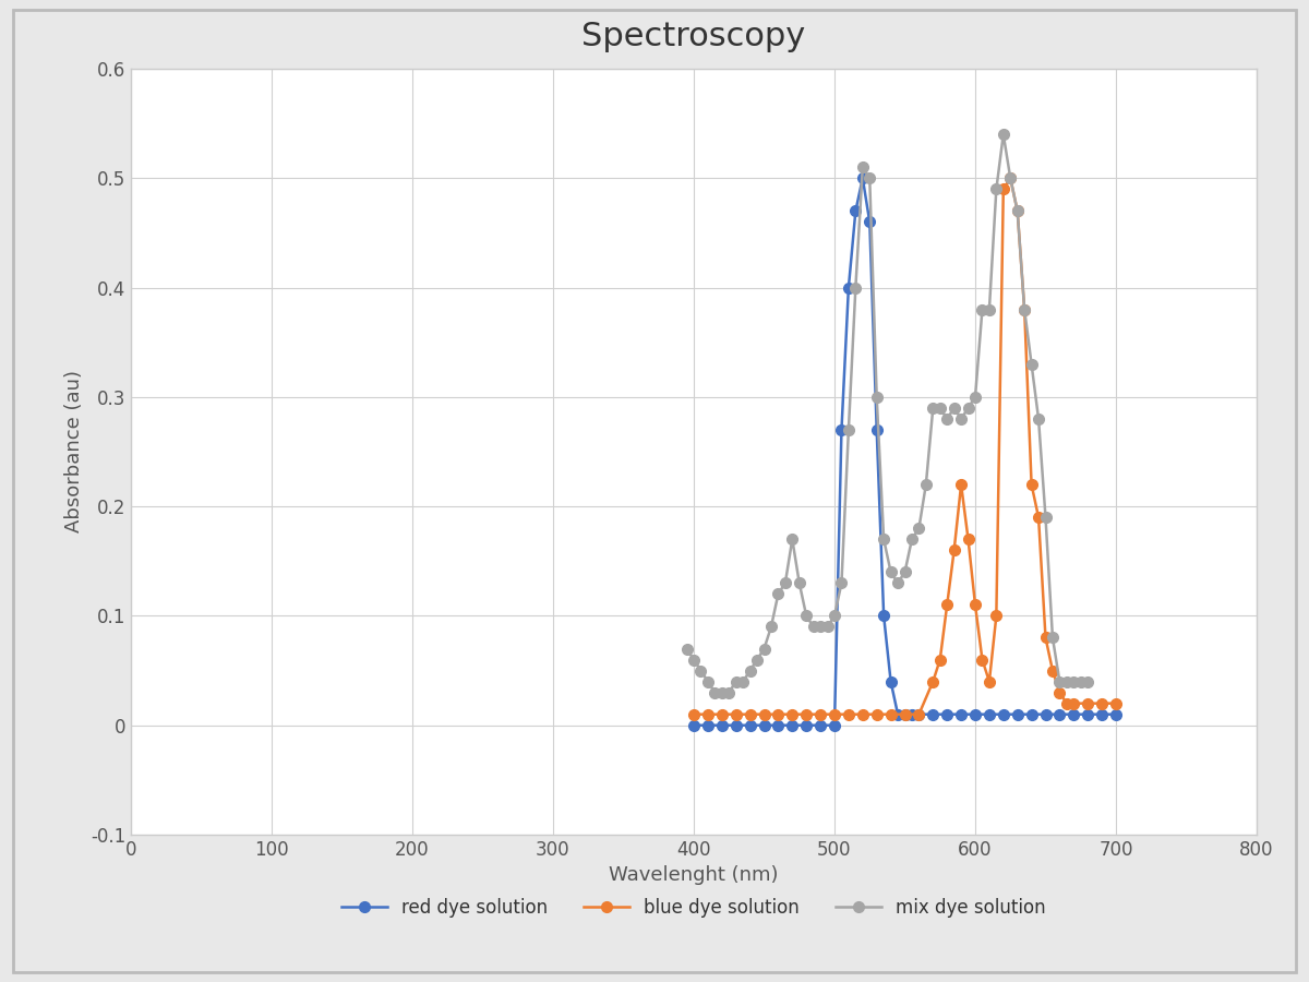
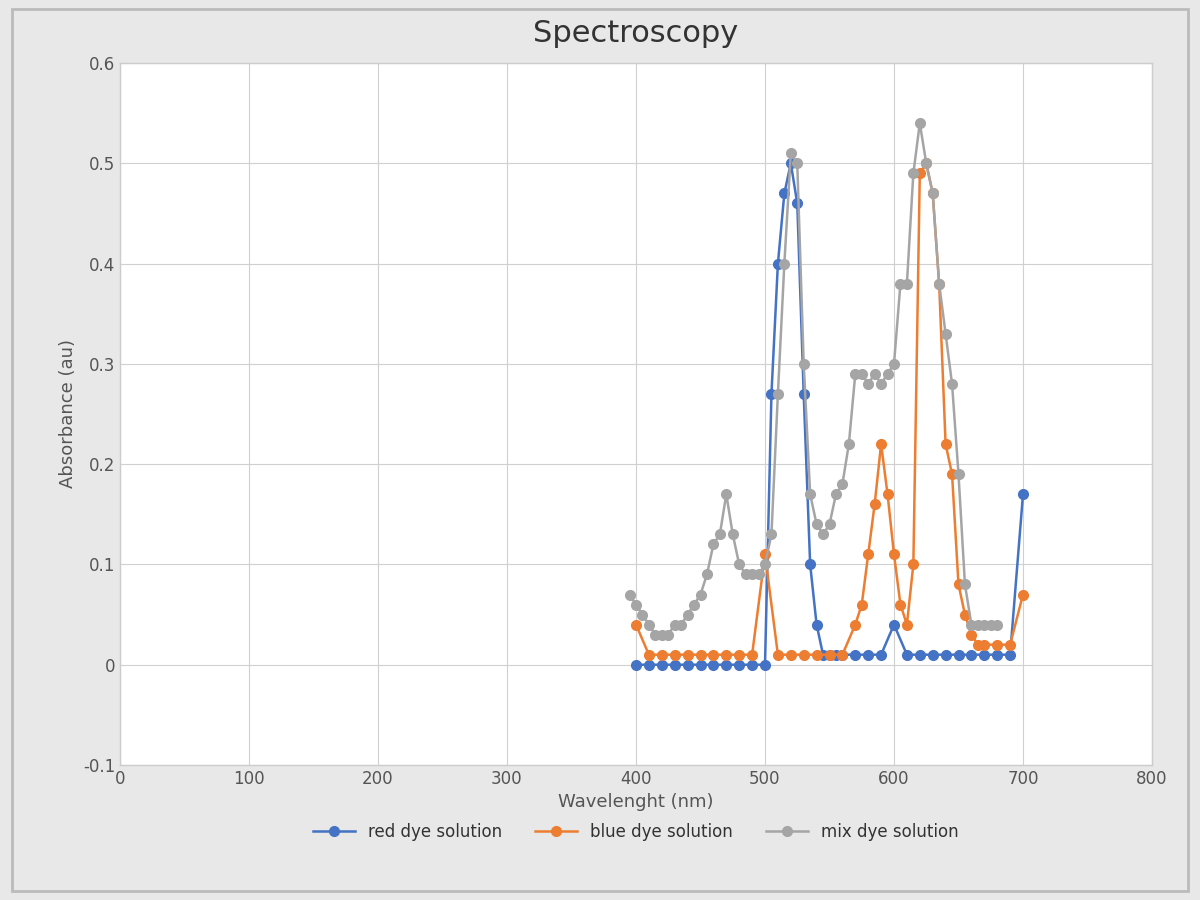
blue dye solution/400: 0.01 -> 0.04
blue dye solution/500: 0.01 -> 0.11
red dye solution/600: 0.01 -> 0.04
red dye solution/700: 0.01 -> 0.17
blue dye solution/700: 0.02 -> 0.07
